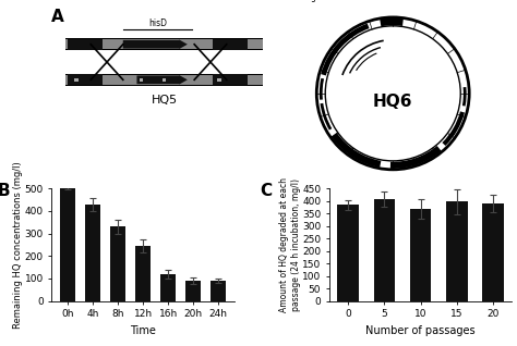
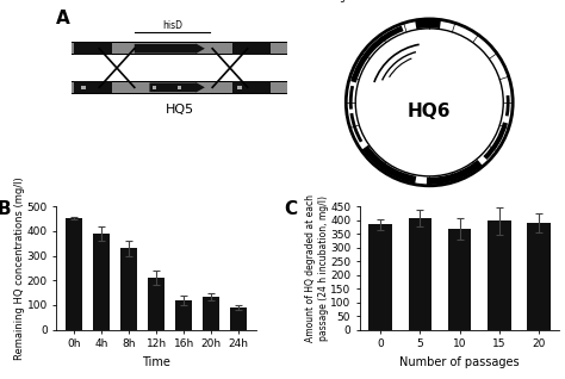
0h: 500 -> 455
4h: 428 -> 390
12h: 245 -> 210
20h: 90 -> 135
